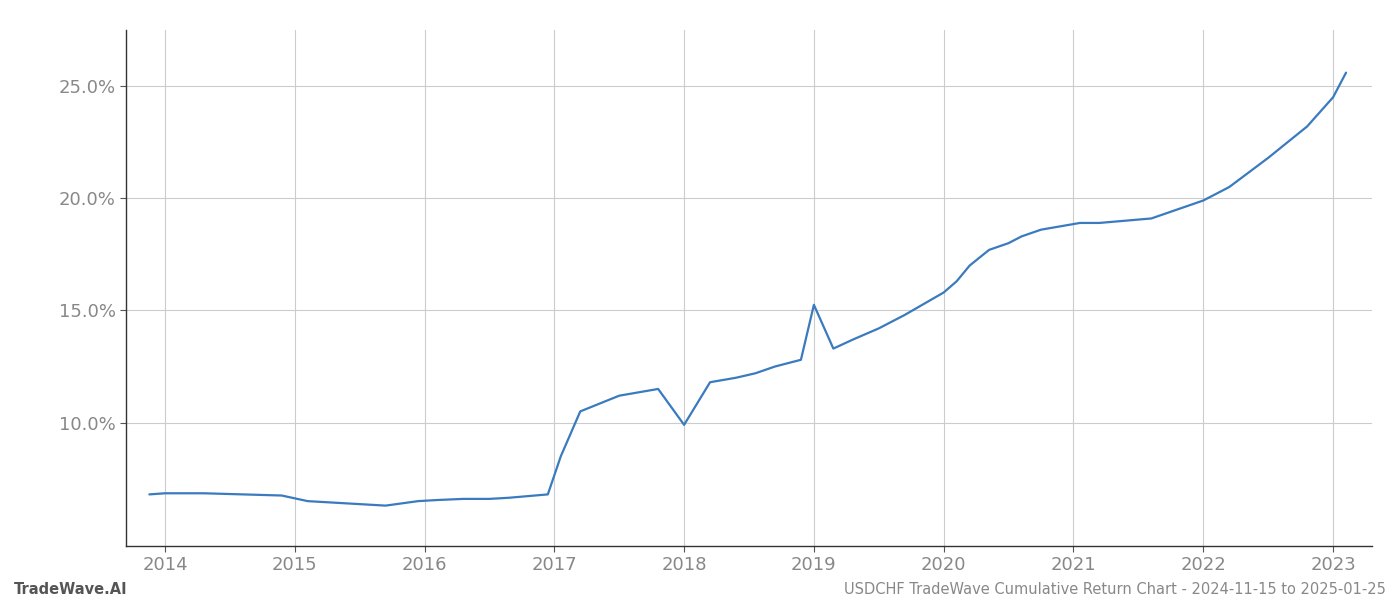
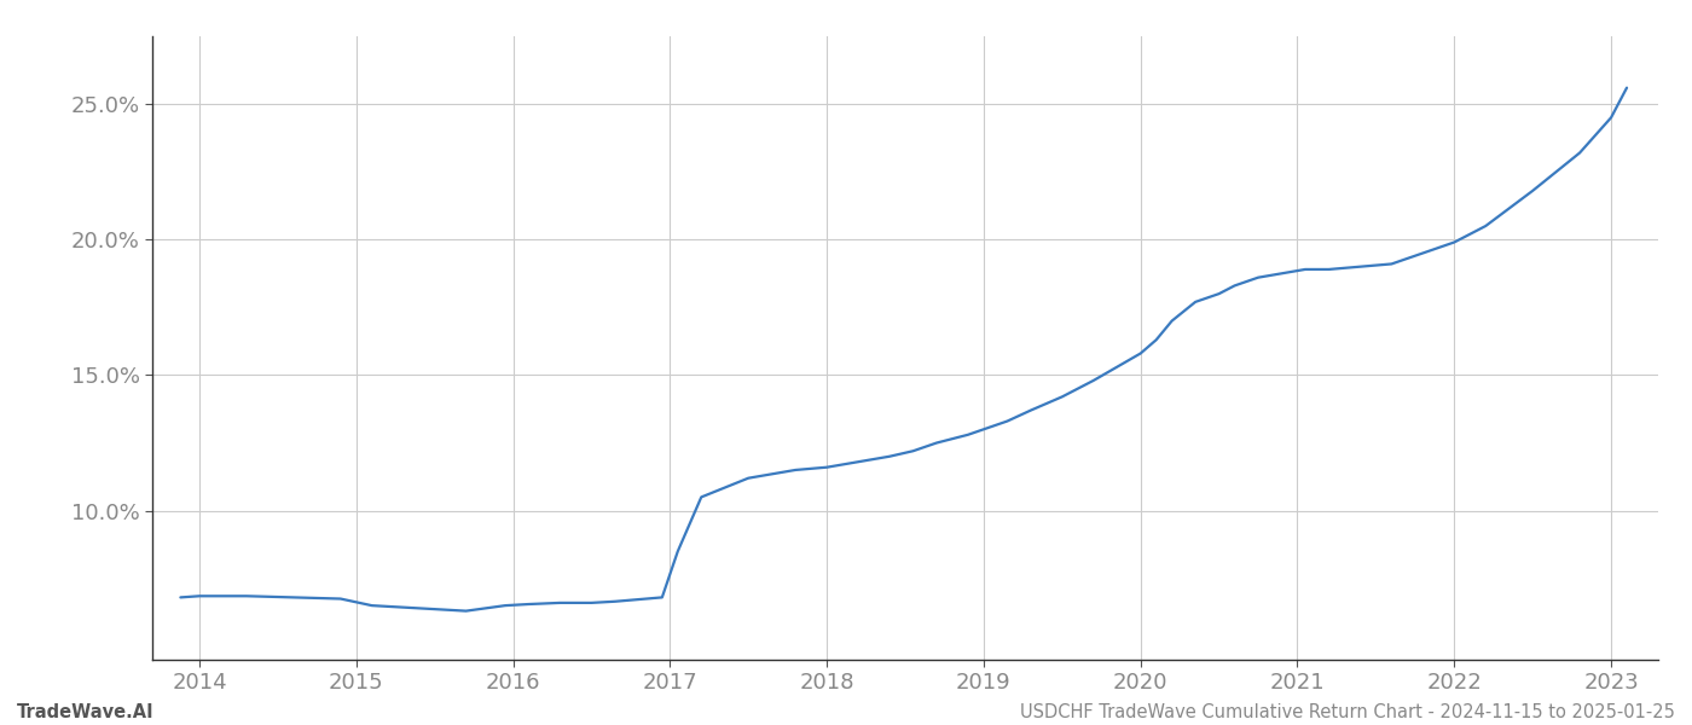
2018: 9.90% -> 11.60%
2019: 15.25% -> 13.00%
